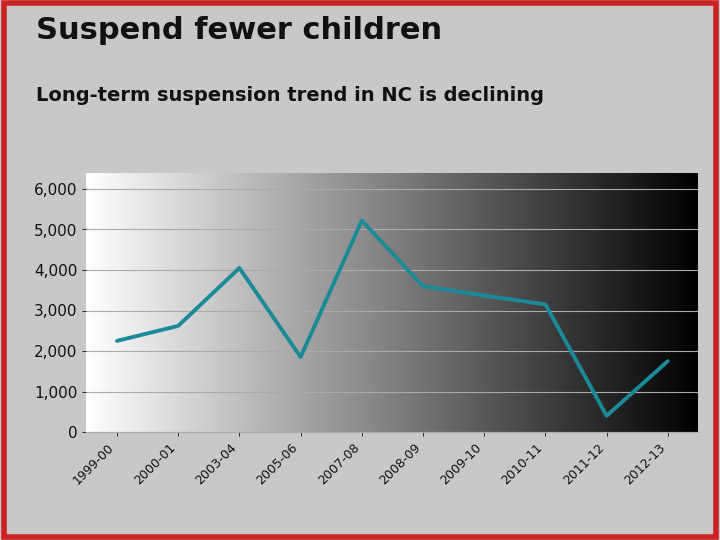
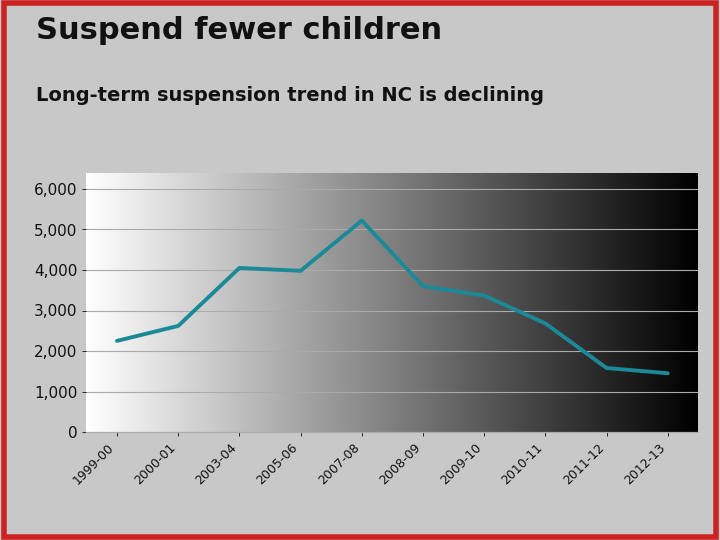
2005-06: 1,850 -> 3,980
2010-11: 3,150 -> 2,680
2011-12: 400 -> 1,580
2012-13: 1,750 -> 1,450
